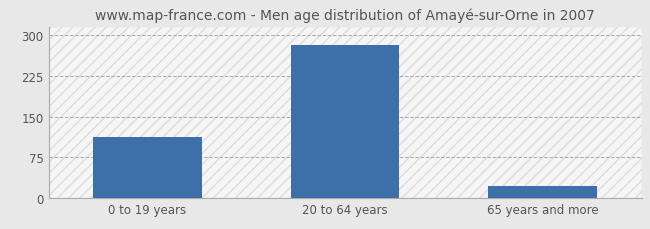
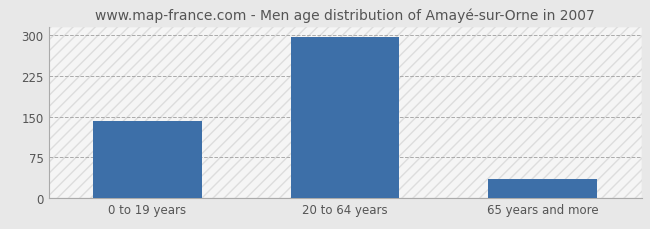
0 to 19 years: 112 -> 143
20 to 64 years: 282 -> 297
65 years and more: 22 -> 35
